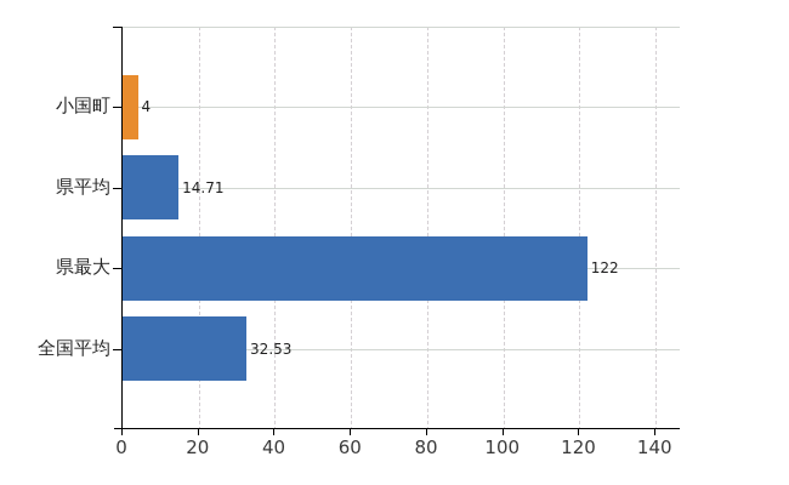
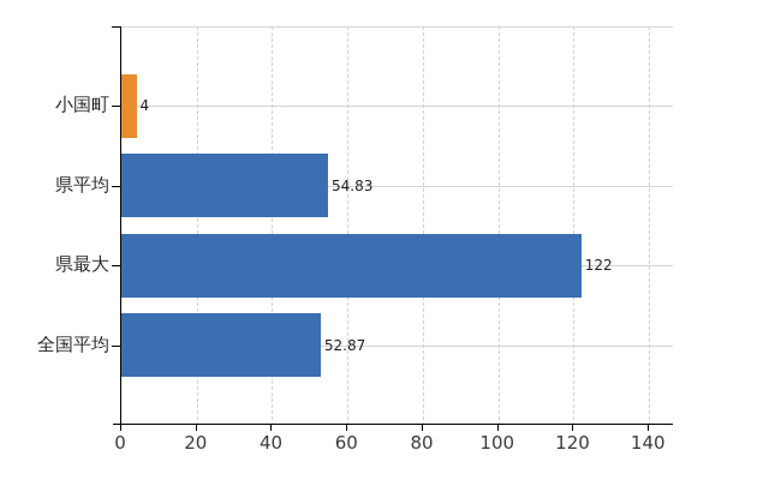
県平均: 14.71 -> 54.83
全国平均: 32.53 -> 52.87
